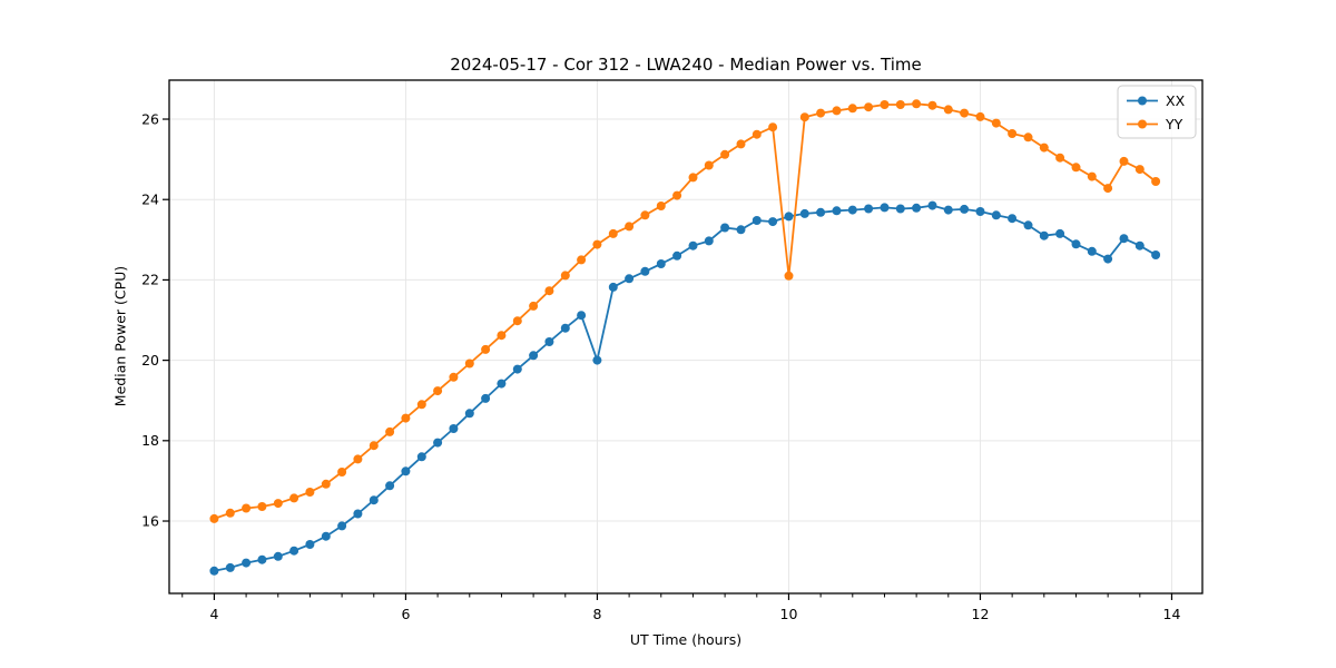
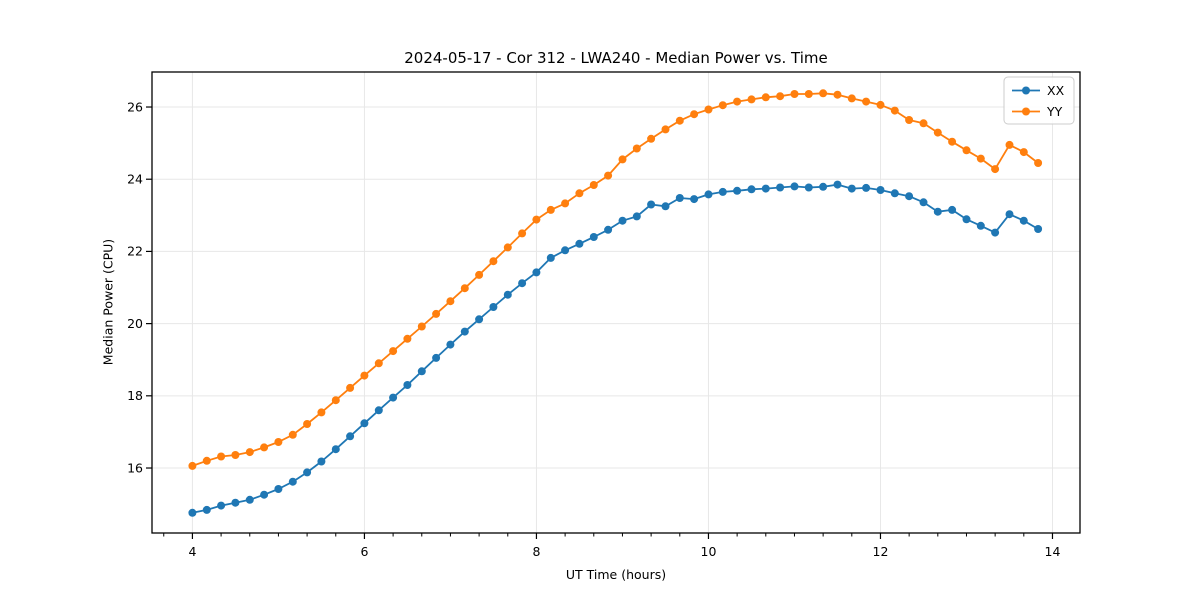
XX/8: 20.0 -> 21.4
YY/10: 22.1 -> 25.9
